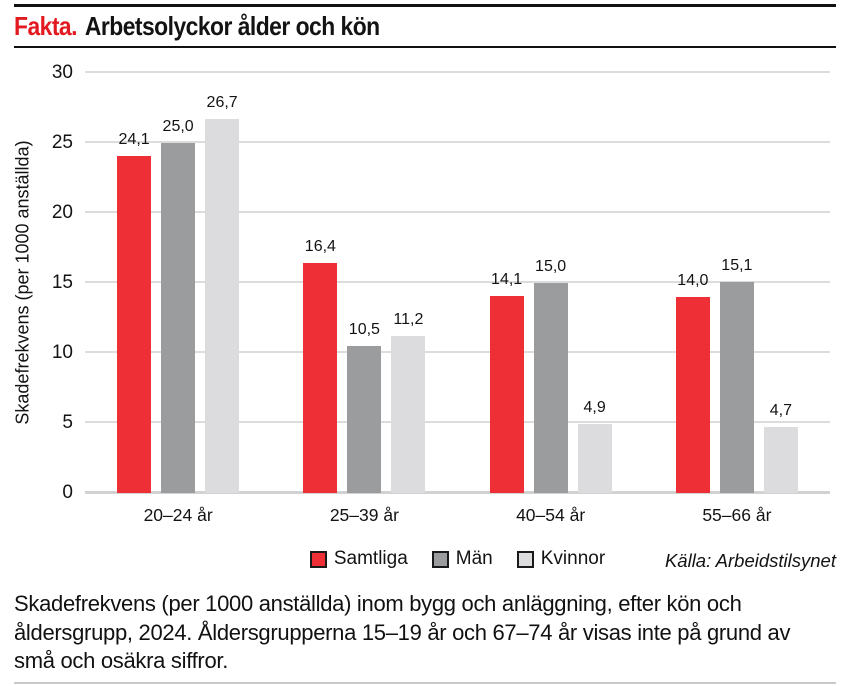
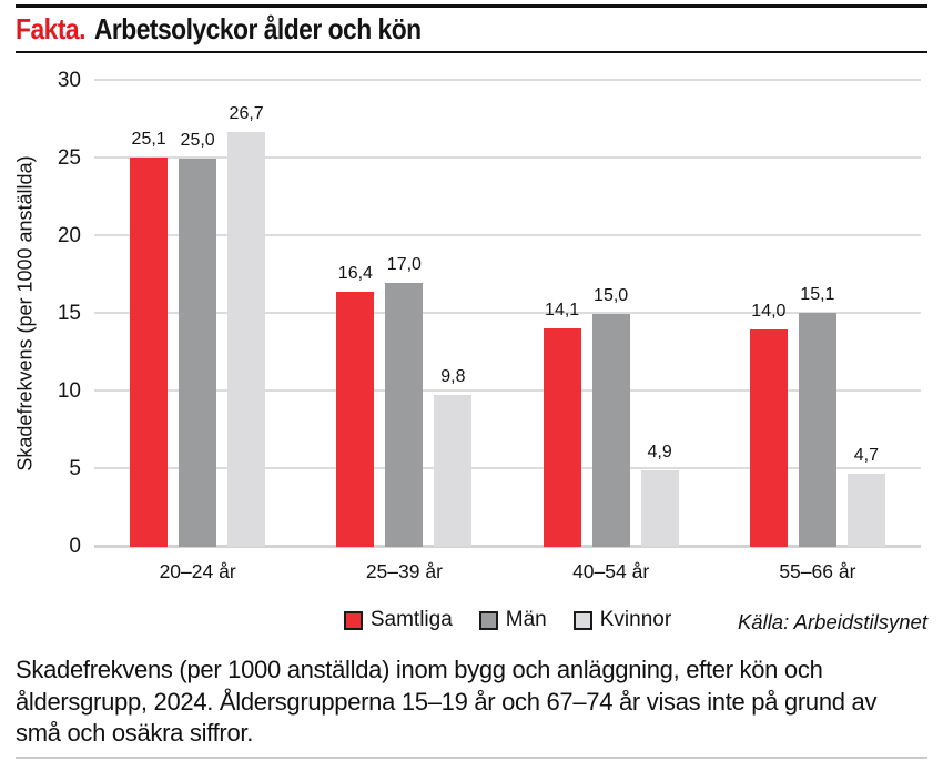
Samtliga/20–24 år: 24,1 -> 25,1
Män/25–39 år: 10,5 -> 17,0
Kvinnor/25–39 år: 11,2 -> 9,8
